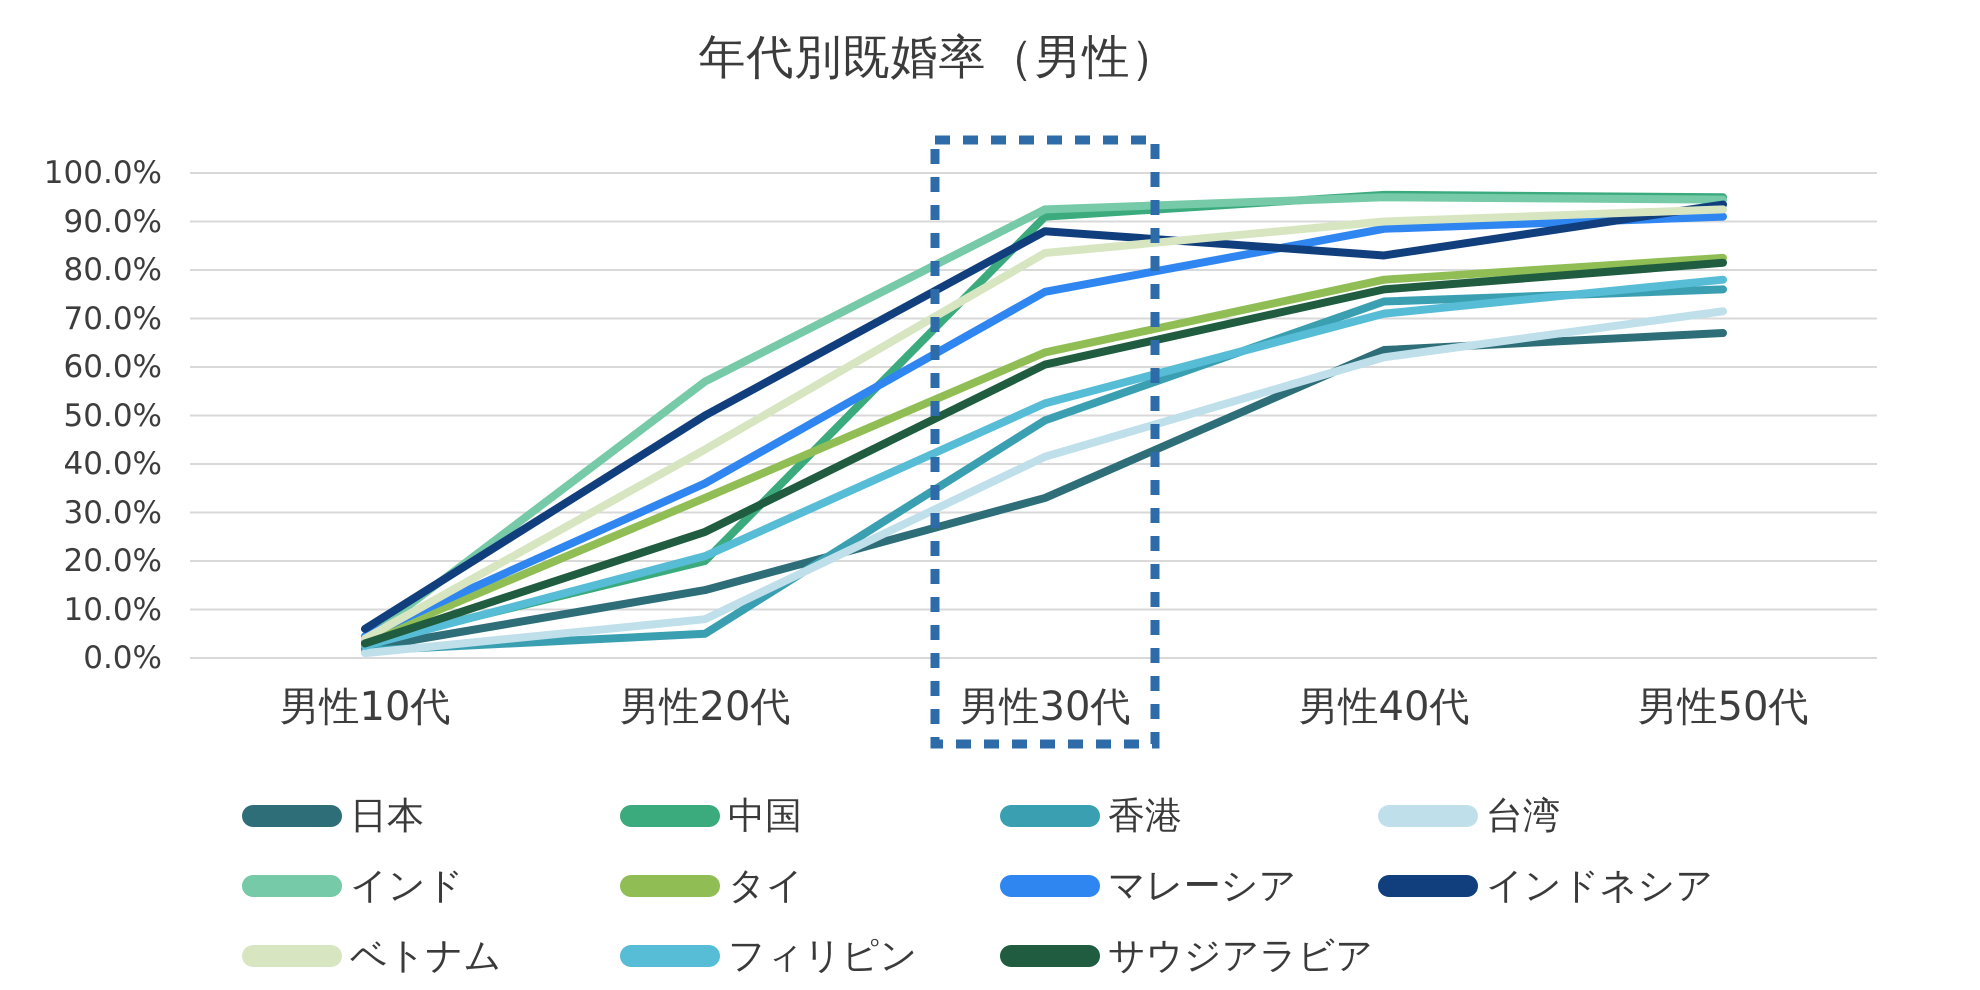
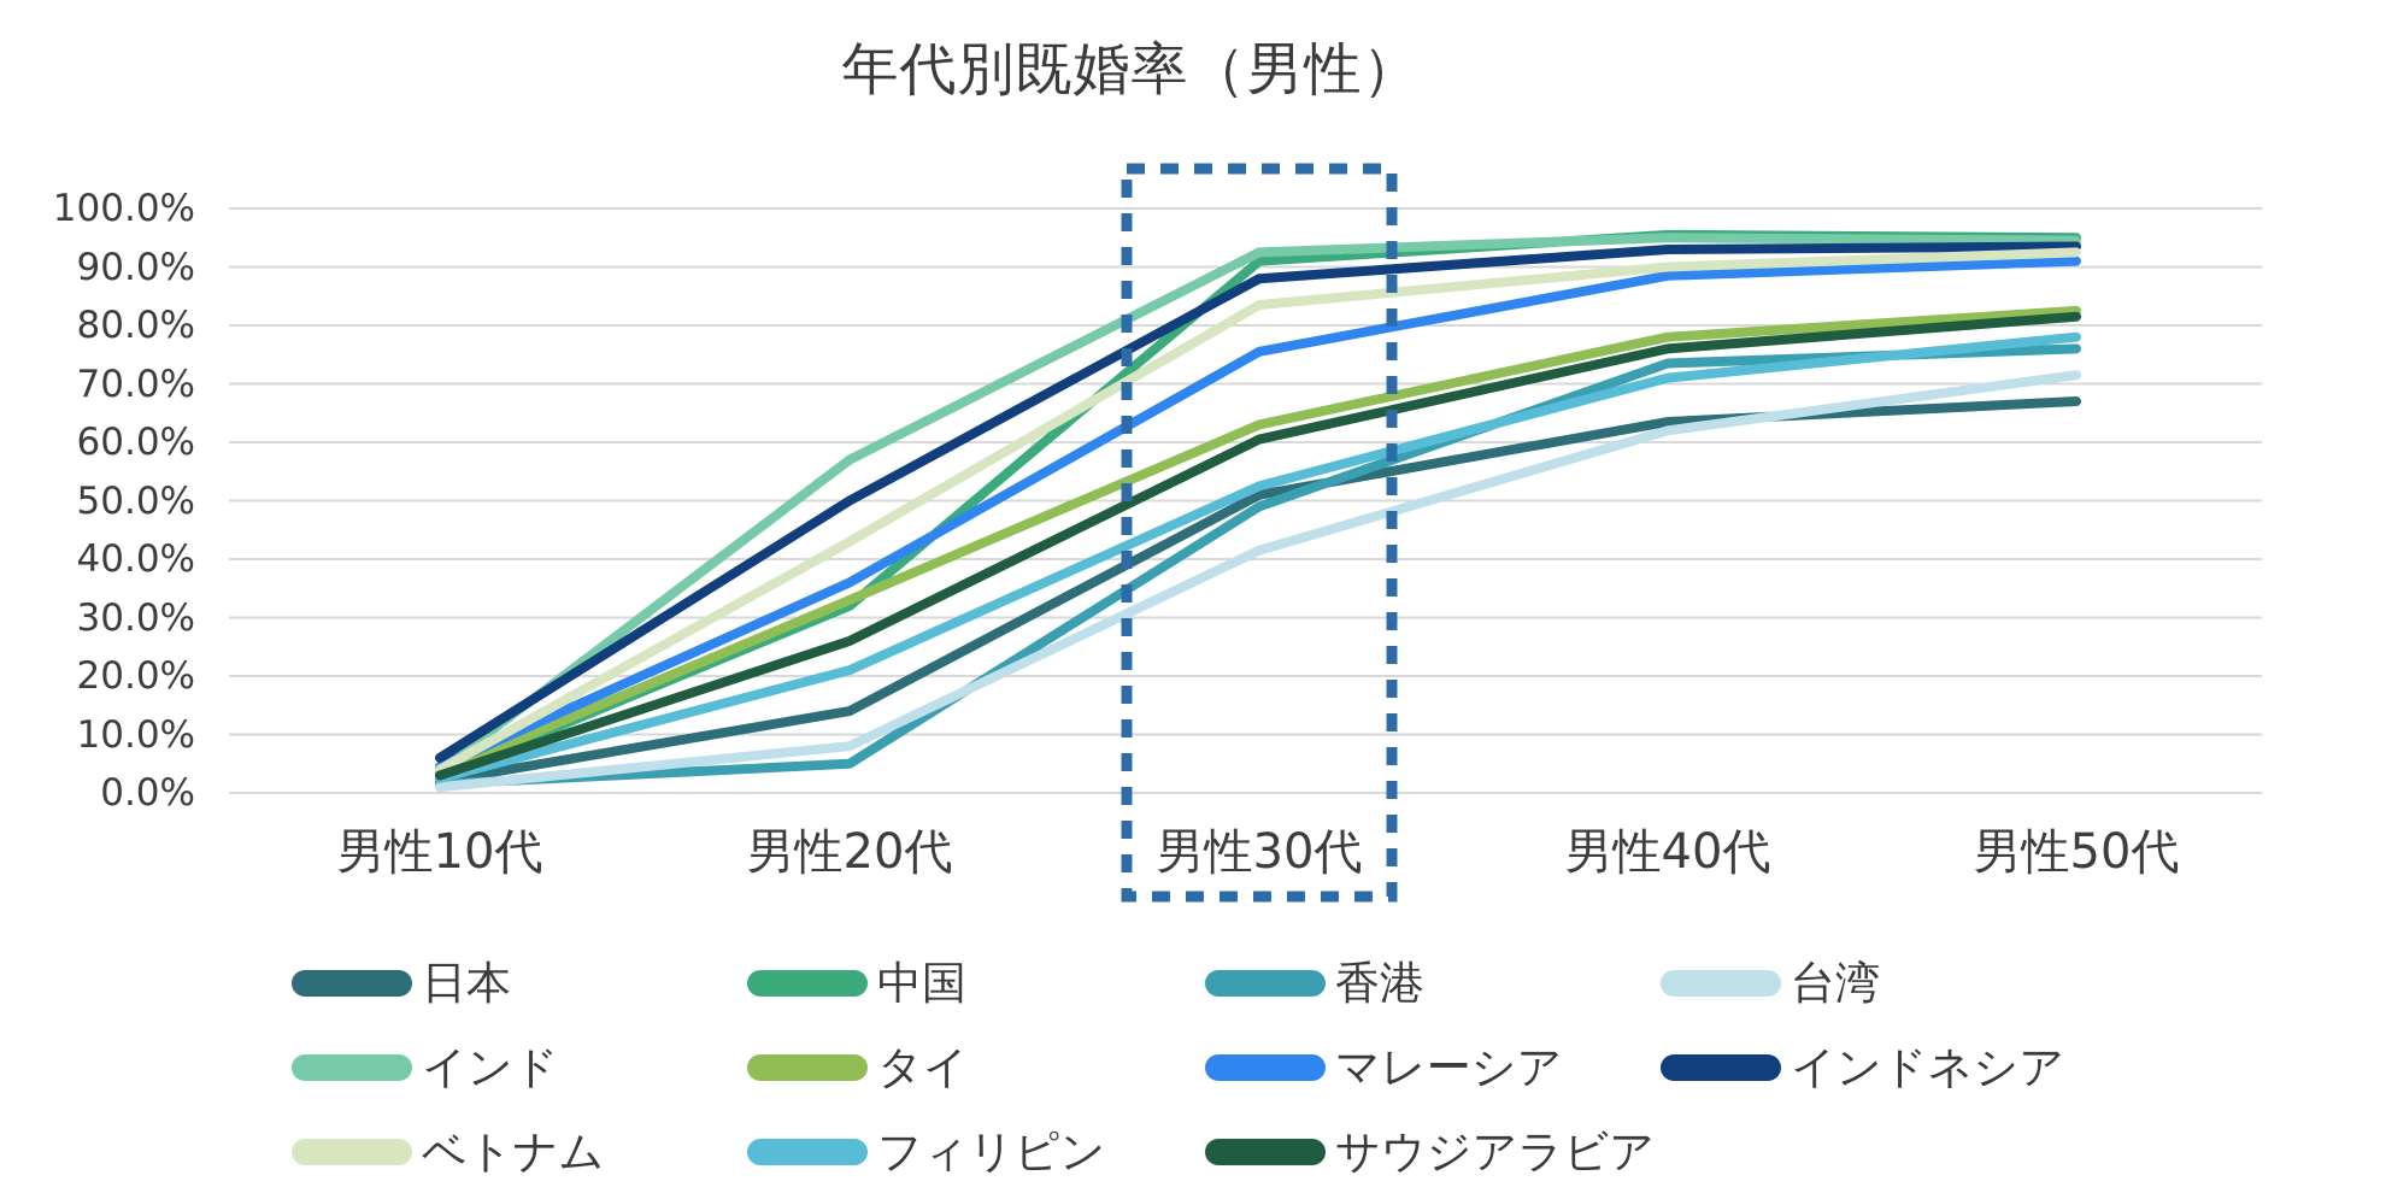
中国/男性20代: 20% -> 32%
日本/男性30代: 33% -> 51%
インドネシア/男性40代: 83% -> 93%
